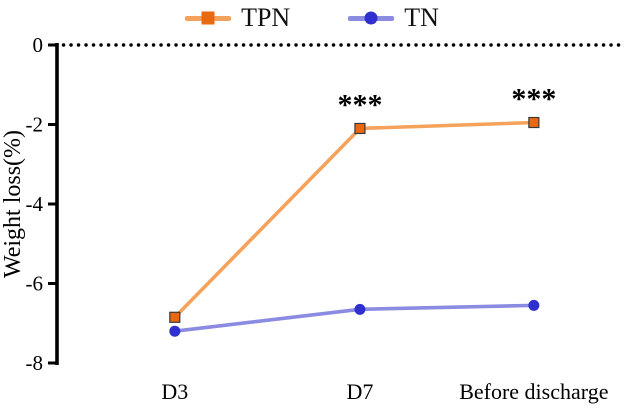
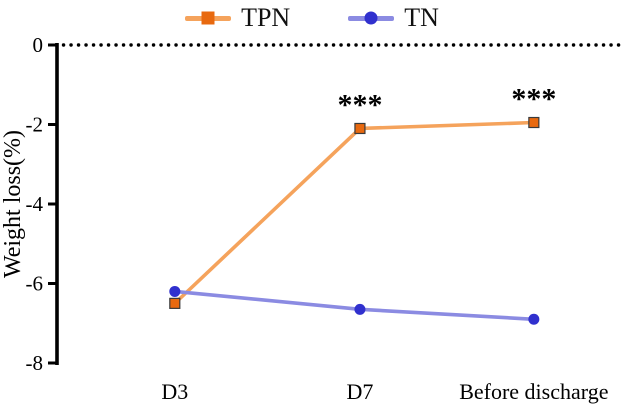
TPN/D3: -6.8 -> -6.5
TN/D3: -7.2 -> -6.2
TN/Before discharge: -6.5 -> -6.9
